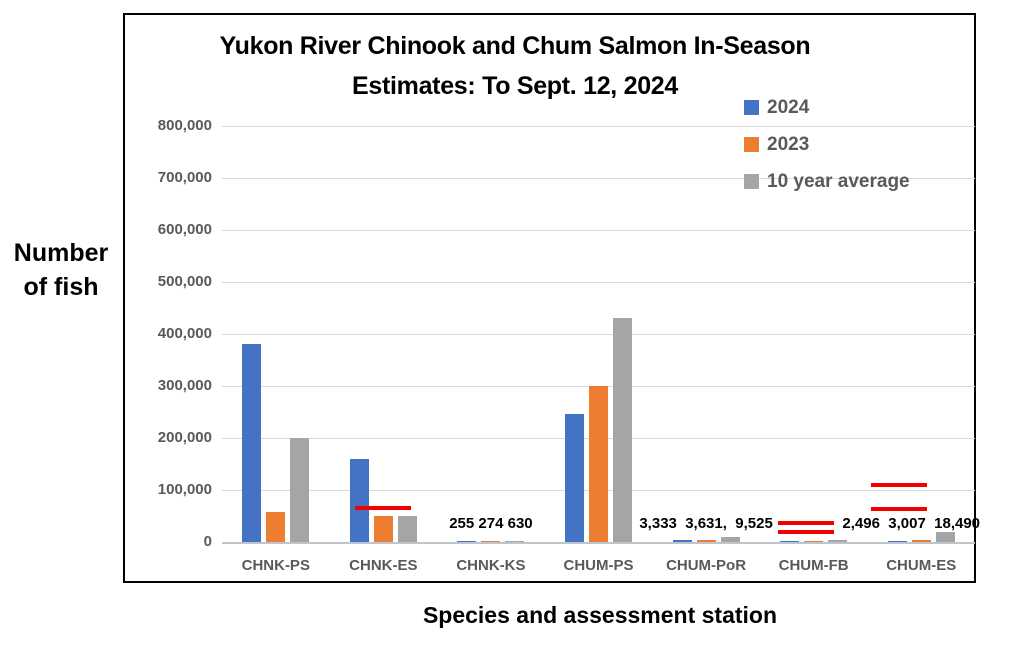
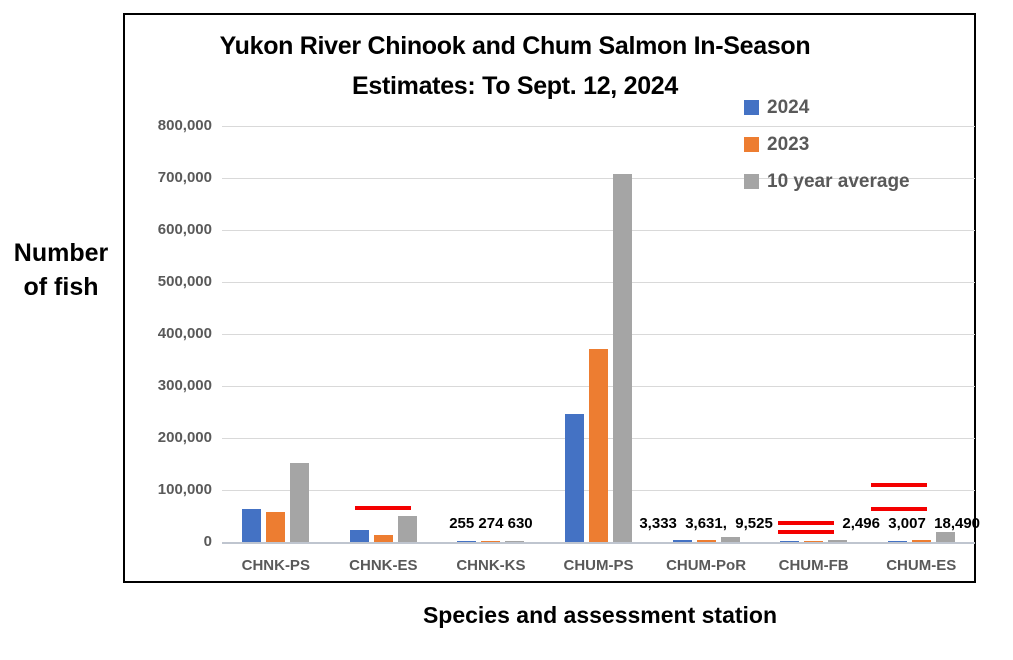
2024/CHNK-PS: 380000 -> 60000
10 year average/CHNK-PS: 200000 -> 150000
2024/CHNK-ES: 160000 -> 20000
2023/CHNK-ES: 50000 -> 10000
2023/CHUM-PS: 300000 -> 370000
10 year average/CHUM-PS: 430000 -> 710000
